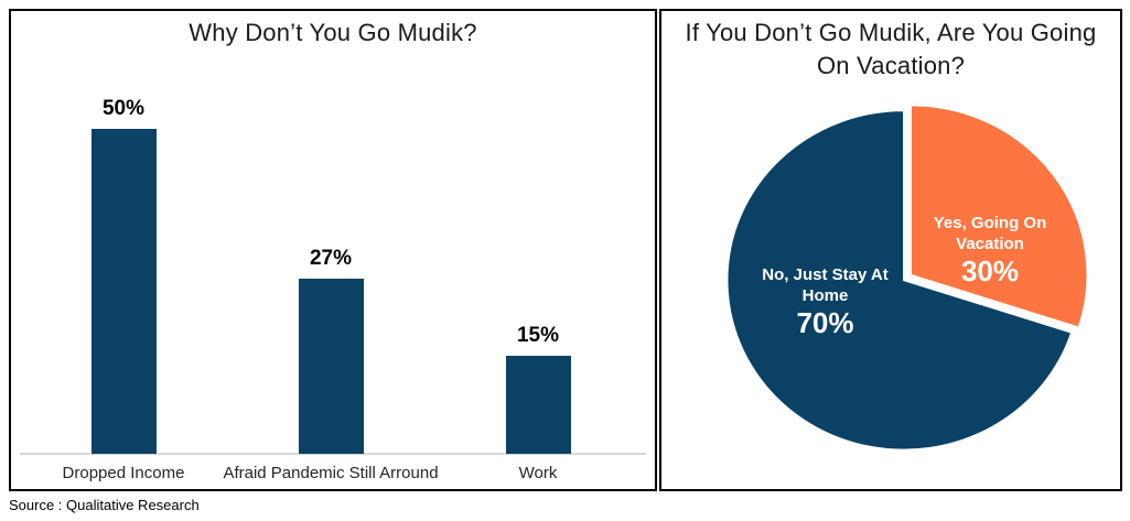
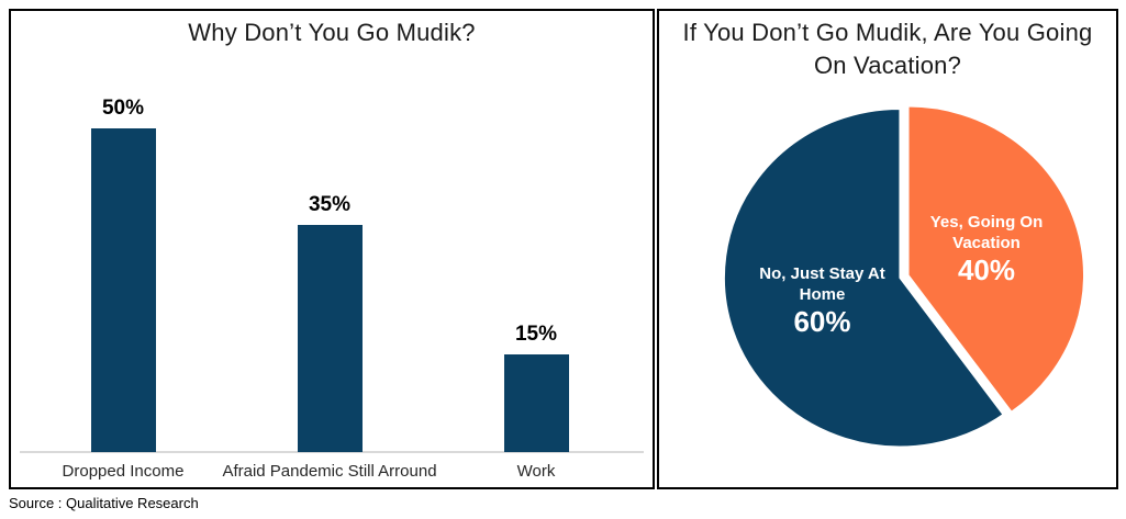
Why Don’t You Go Mudik?/Afraid Pandemic Still Arround: 27% -> 35%
If You Don’t Go Mudik, Are You Going On Vacation?/Yes, Going On Vacation: 30% -> 40%
If You Don’t Go Mudik, Are You Going On Vacation?/No, Just Stay At Home: 70% -> 60%
